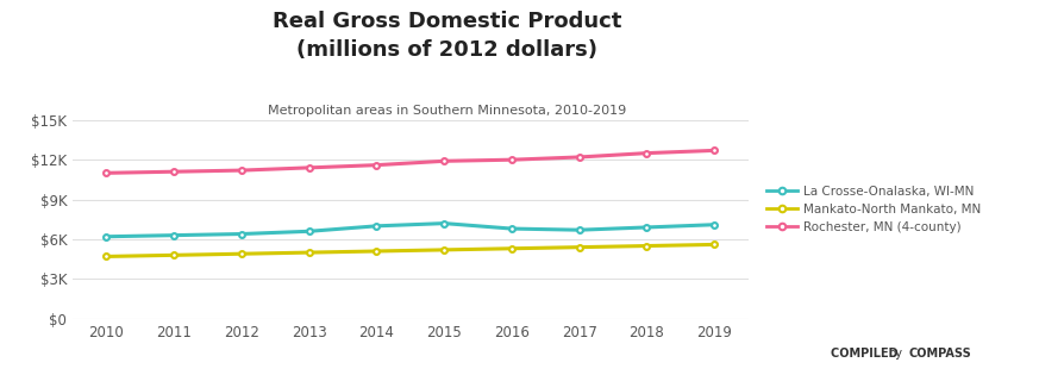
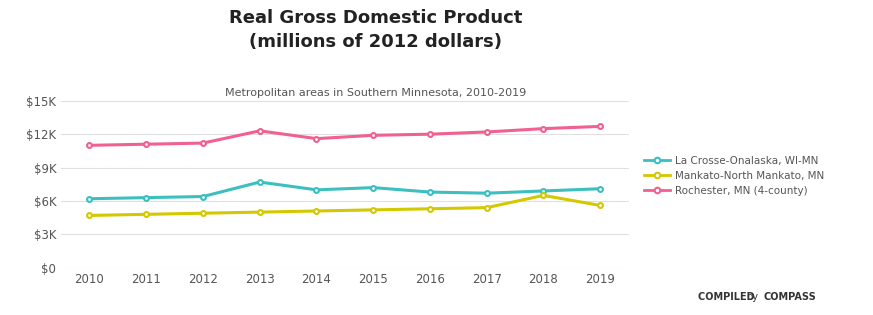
La Crosse-Onalaska, WI-MN/2013: $6.6K -> $7.7K
Rochester, MN (4-county)/2013: $11.4K -> $12.3K
Mankato-North Mankato, MN/2018: $5.5K -> $6.5K
